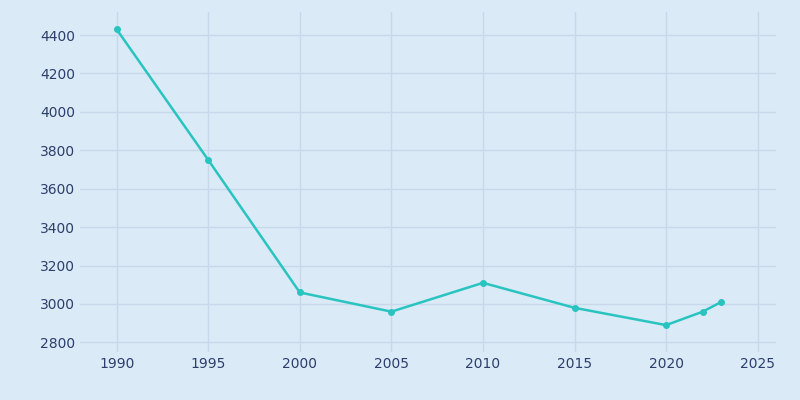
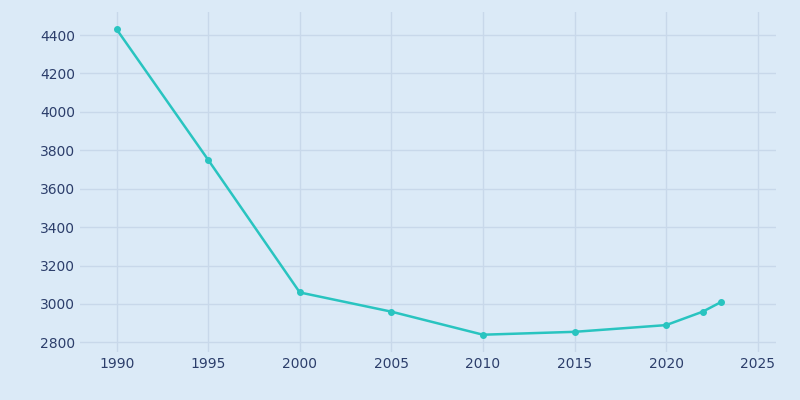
2010: 3110 -> 2840
2015: 2980 -> 2860
